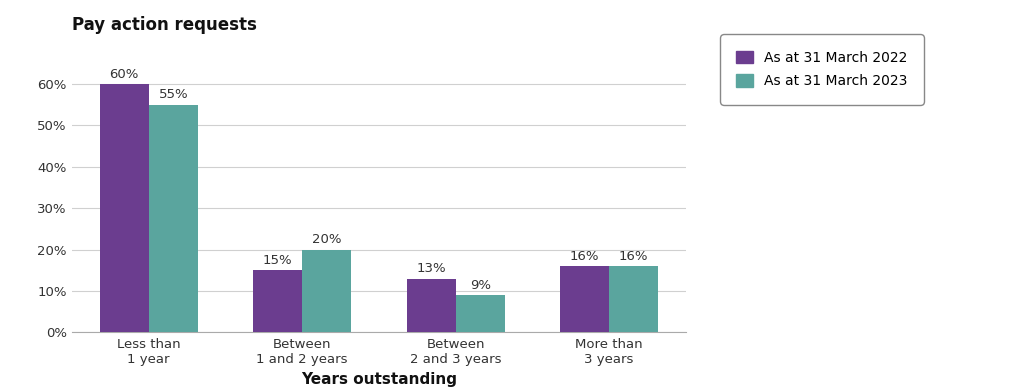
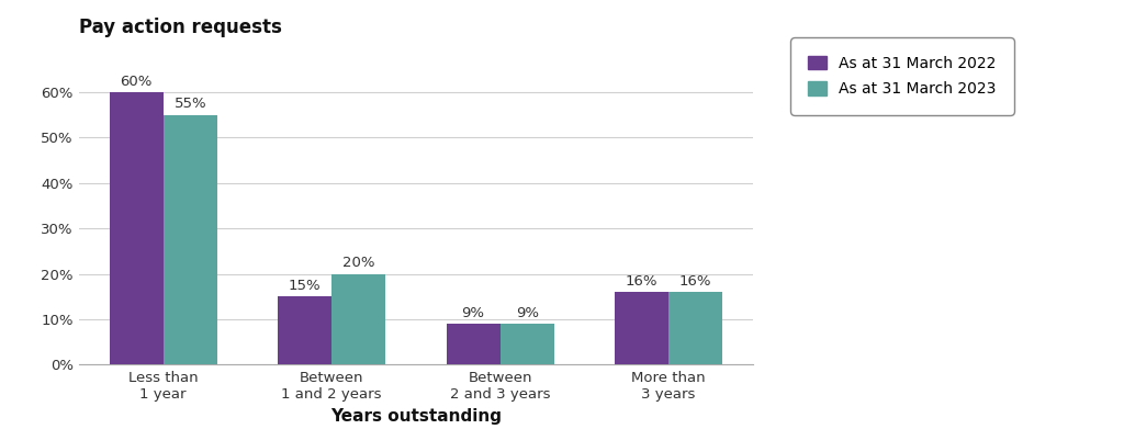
As at 31 March 2022/Between 2 and 3 years: 13% -> 9%
